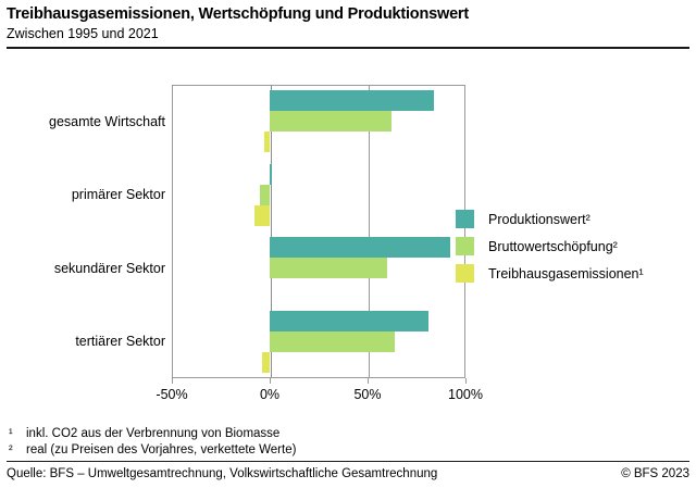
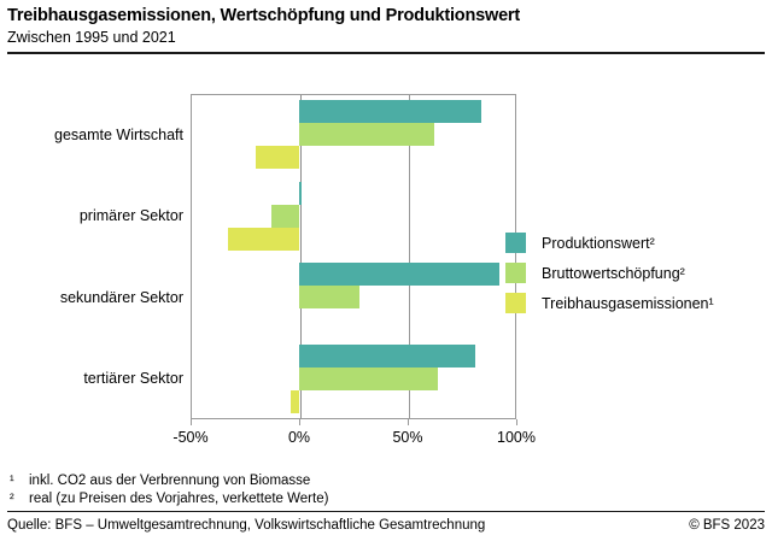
Treibhausgasemissionen¹/gesamte Wirtschaft: -3% -> -20%
Bruttowertschöpfung²/primärer Sektor: -5% -> -13%
Treibhausgasemissionen¹/primärer Sektor: -8% -> -33%
Bruttowertschöpfung²/sekundärer Sektor: 60% -> 28%
